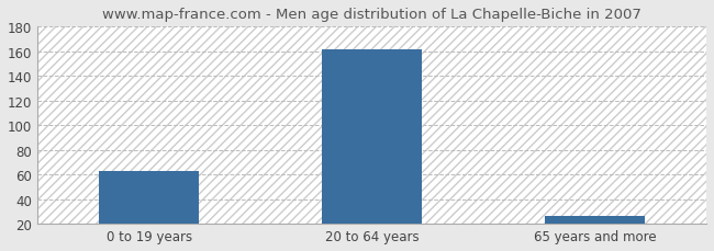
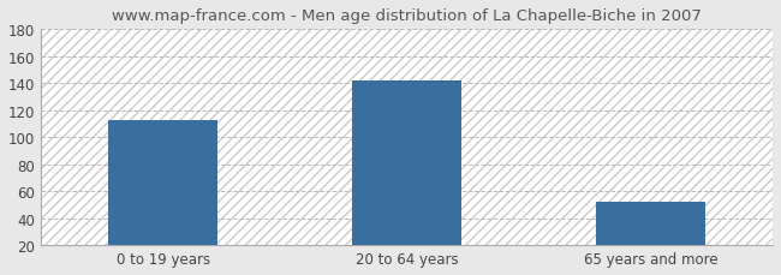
0 to 19 years: 63 -> 113
20 to 64 years: 162 -> 142
65 years and more: 26 -> 52
